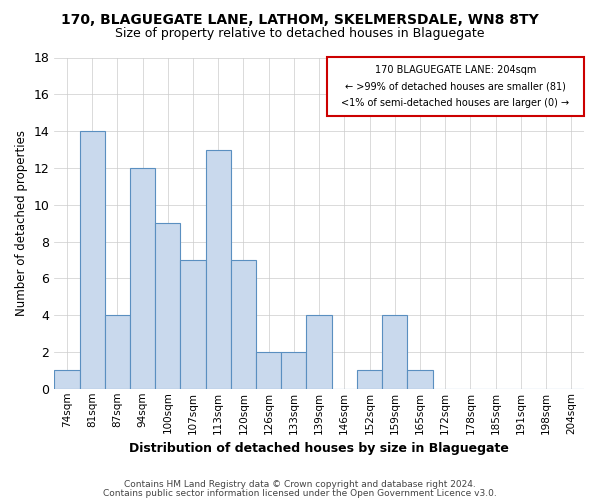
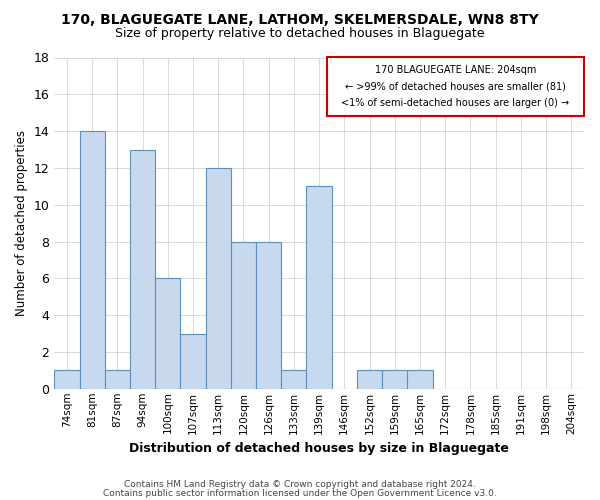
87sqm: 4 -> 1
94sqm: 12 -> 13
100sqm: 9 -> 6
107sqm: 7 -> 3
113sqm: 13 -> 12
120sqm: 7 -> 8
126sqm: 2 -> 8
133sqm: 2 -> 1
139sqm: 4 -> 11
159sqm: 4 -> 1
